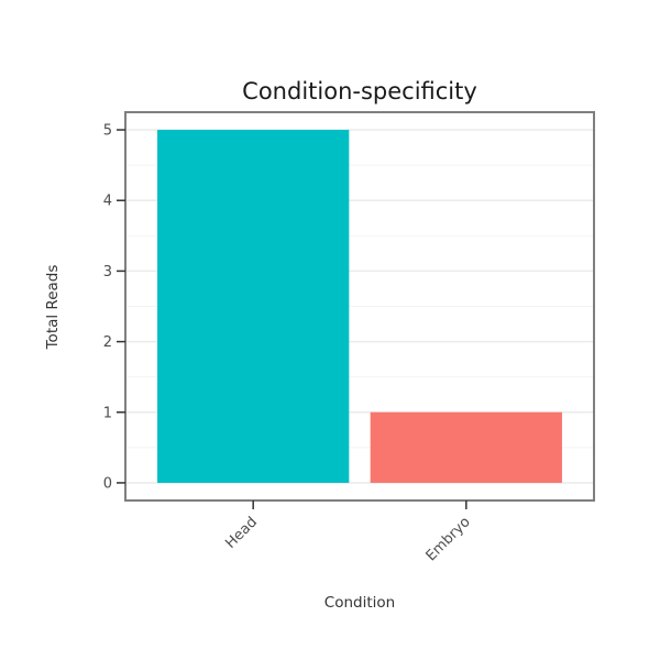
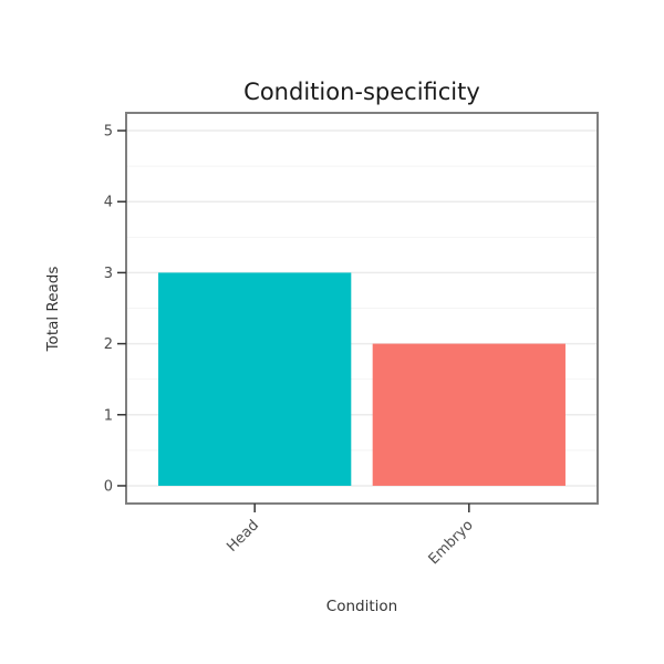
Head: 5 -> 3
Embryo: 1 -> 2
